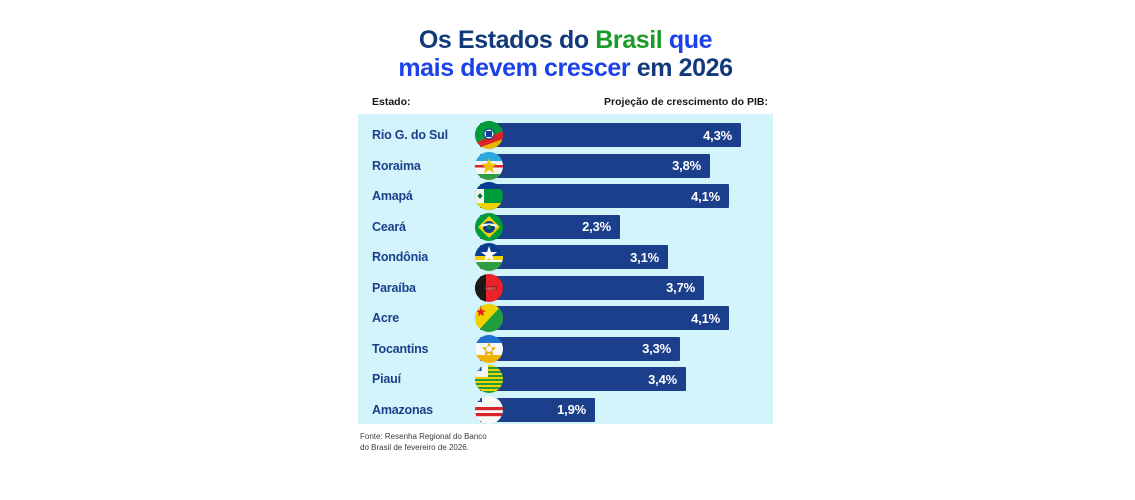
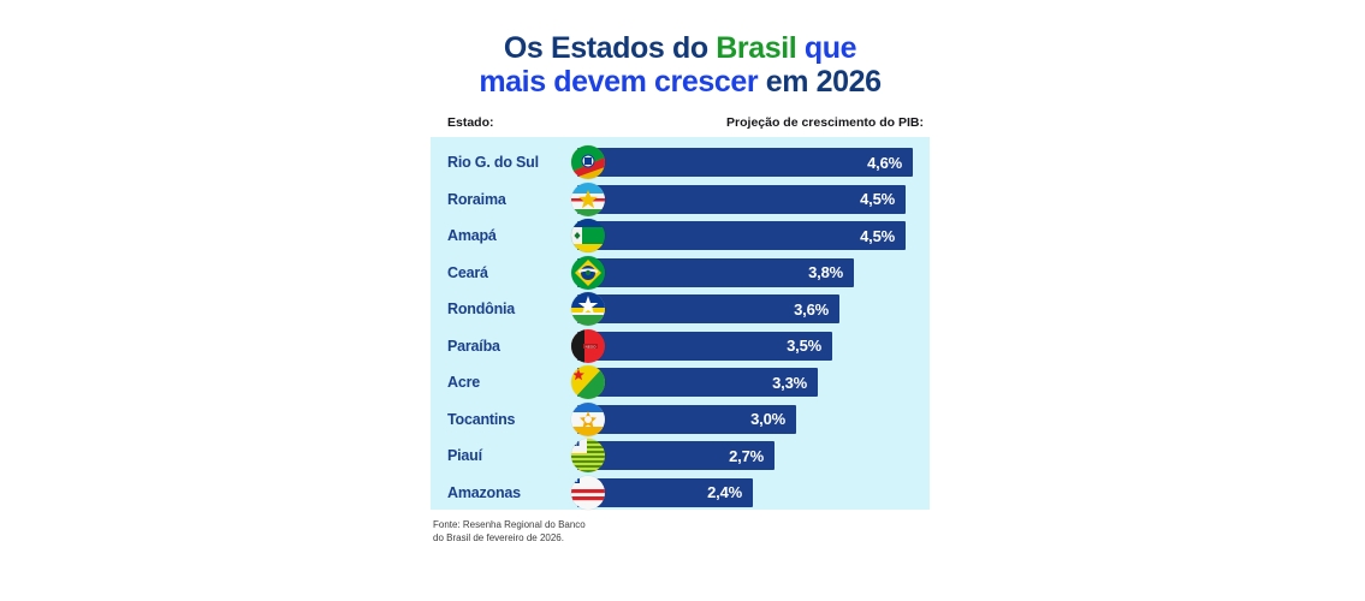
Rio G. do Sul: 4,3% -> 4,6%
Roraima: 3,8% -> 4,5%
Amapá: 4,1% -> 4,5%
Ceará: 2,3% -> 3,8%
Rondônia: 3,1% -> 3,6%
Paraíba: 3,7% -> 3,5%
Acre: 4,1% -> 3,3%
Tocantins: 3,3% -> 3,0%
Piauí: 3,4% -> 2,7%
Amazonas: 1,9% -> 2,4%
